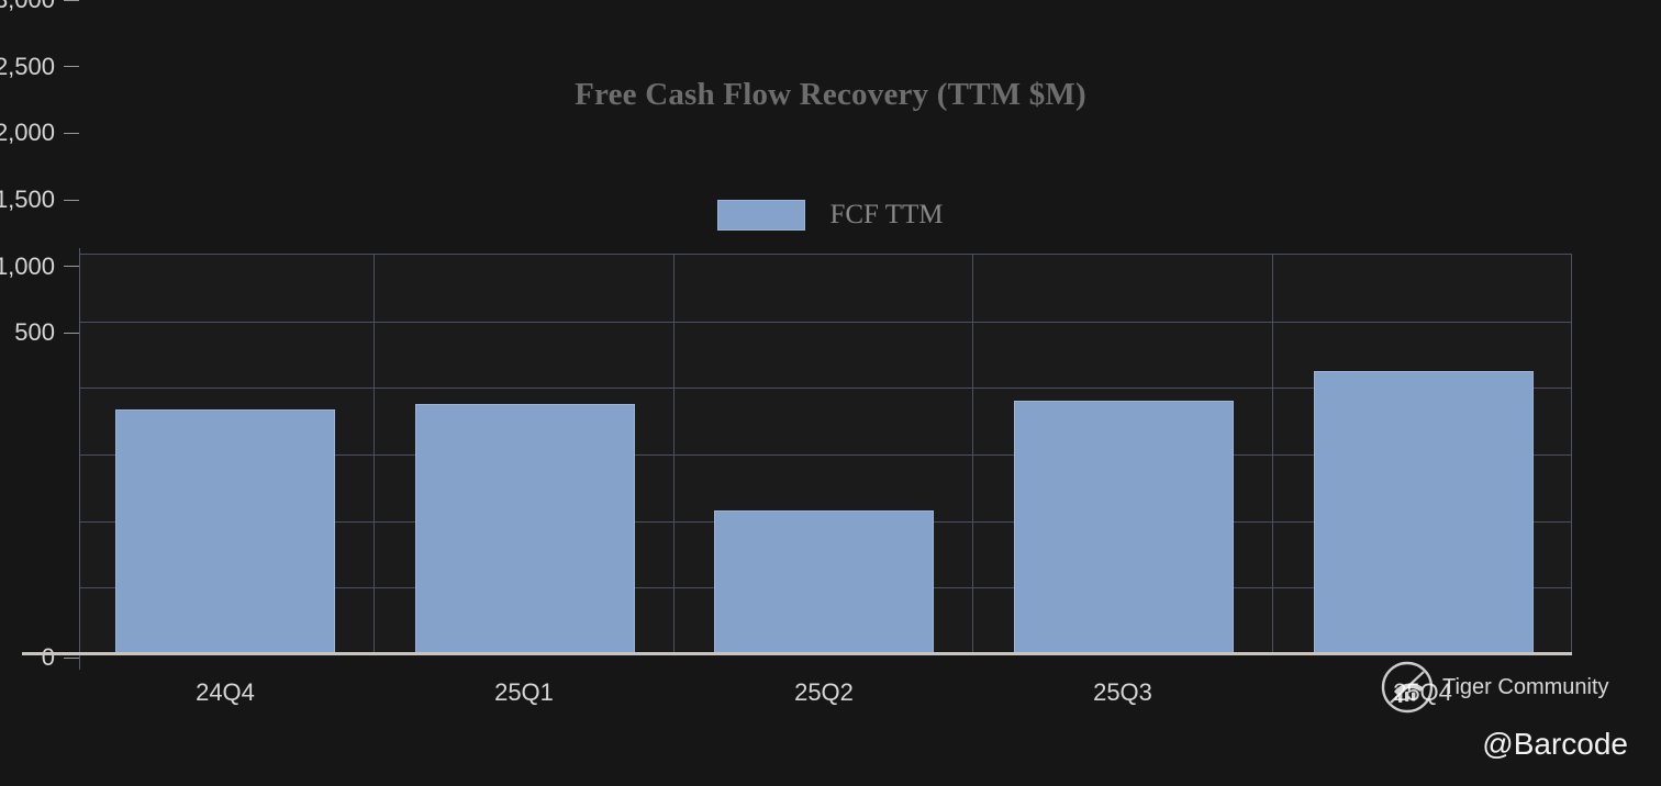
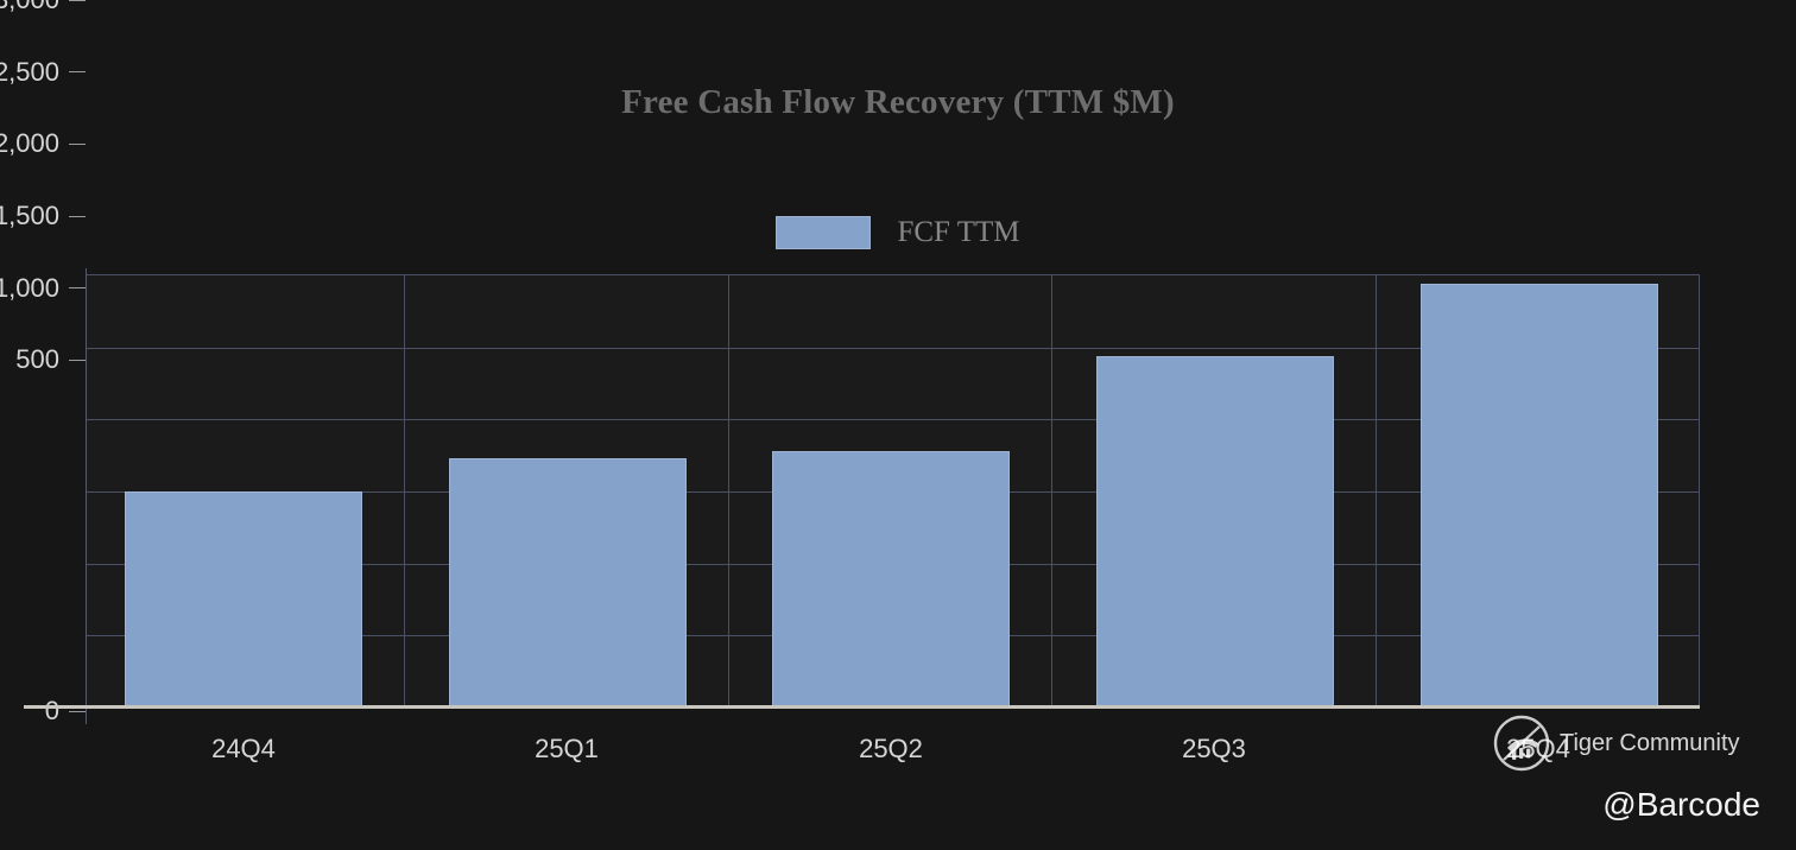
24Q4: 1840 -> 1500
25Q1: 1880 -> 1730
25Q2: 1080 -> 1780
25Q3: 1900 -> 2440
25Q4: 2130 -> 2940
